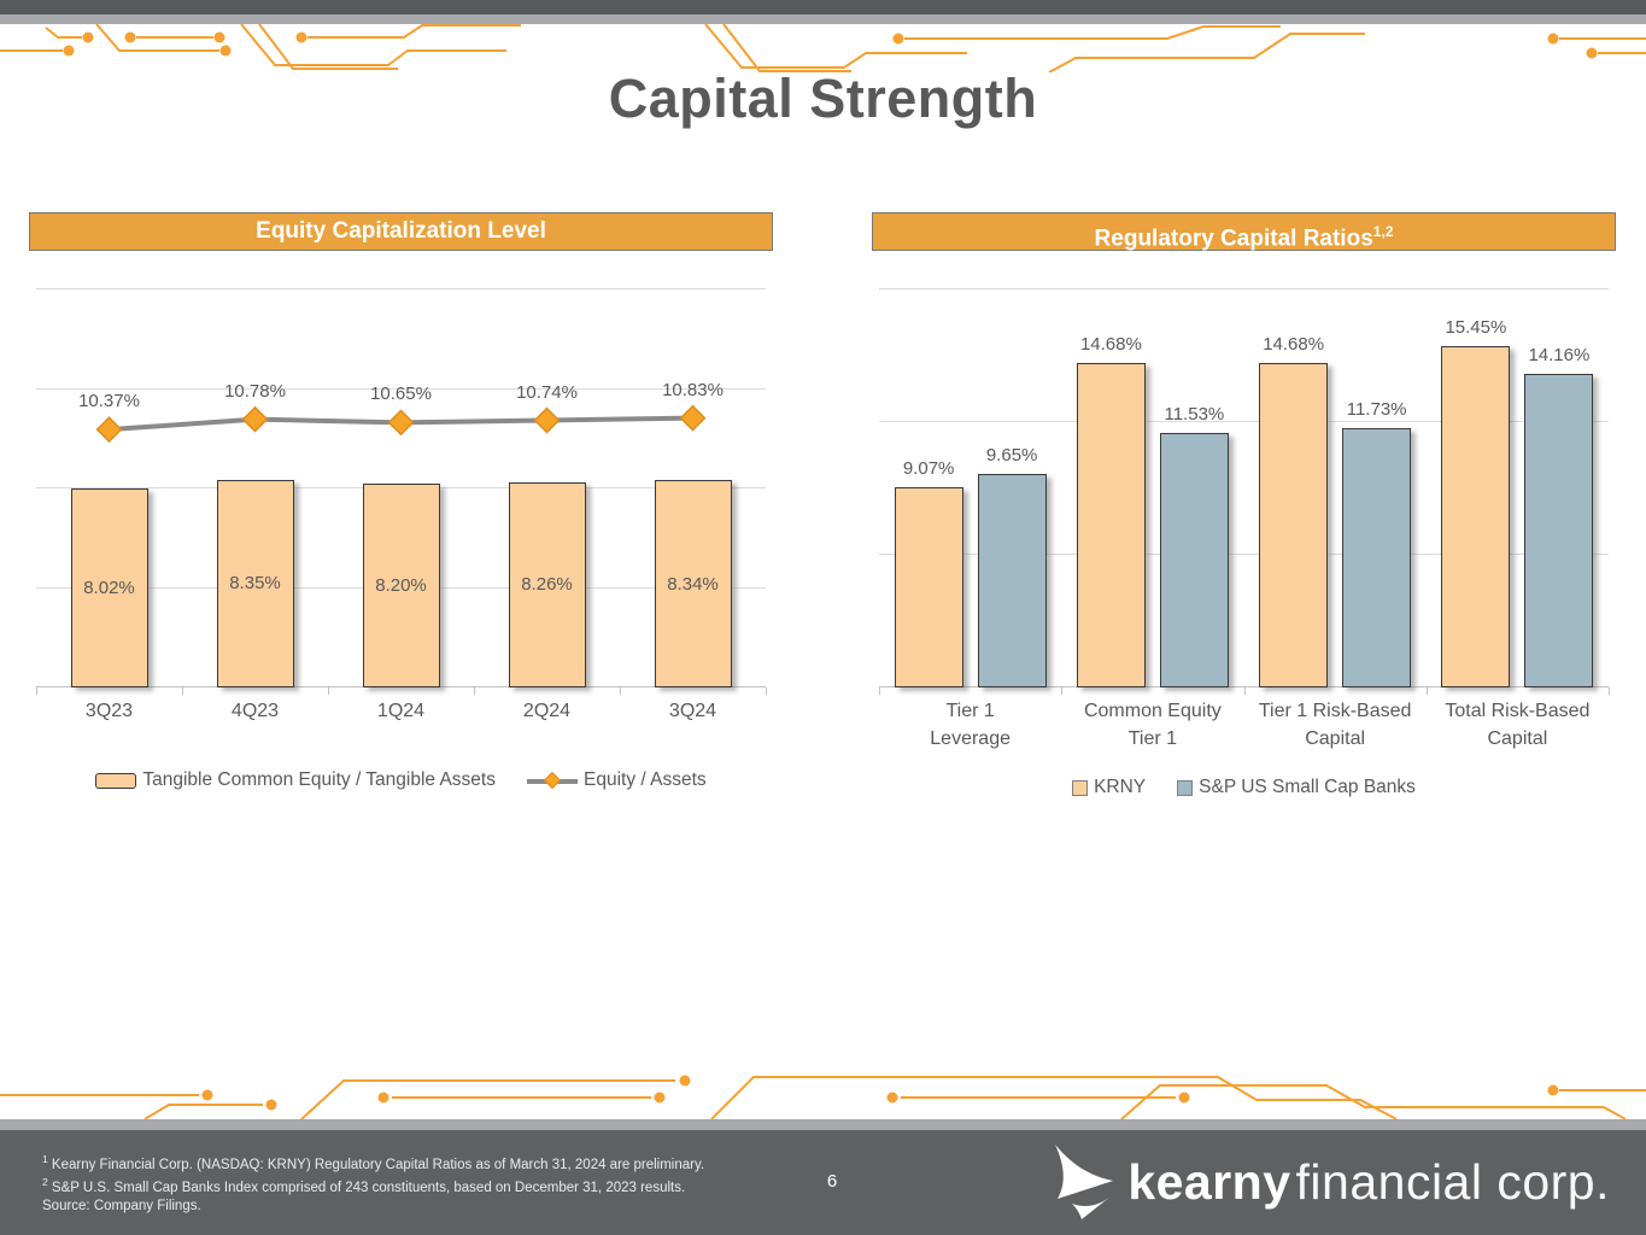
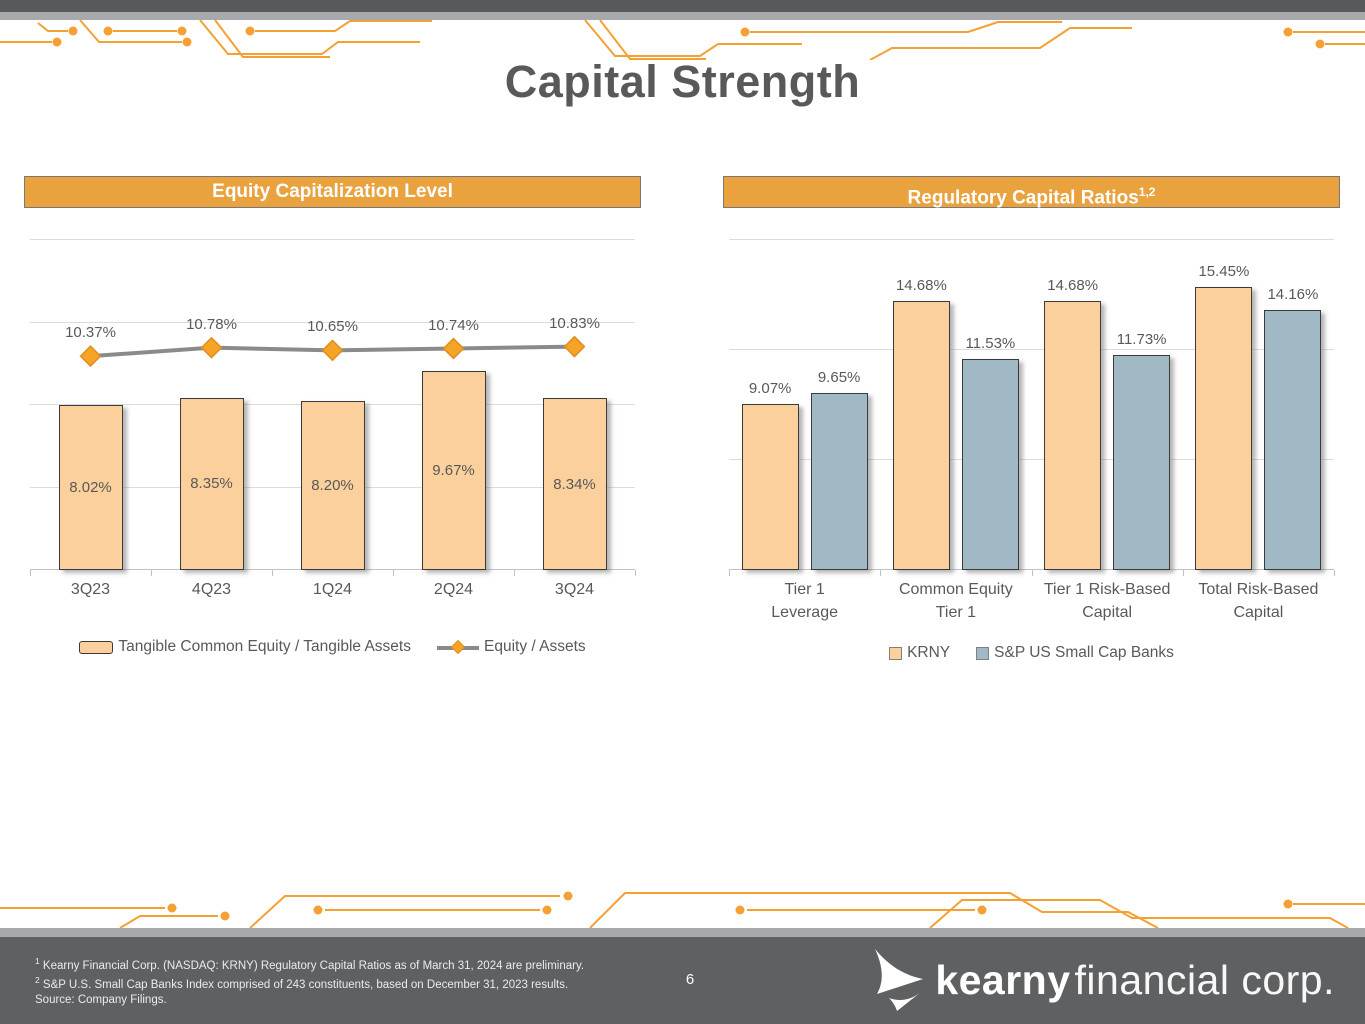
Equity Capitalization Level/Tangible Common Equity / Tangible Assets/2Q24: 8.26% -> 9.67%
